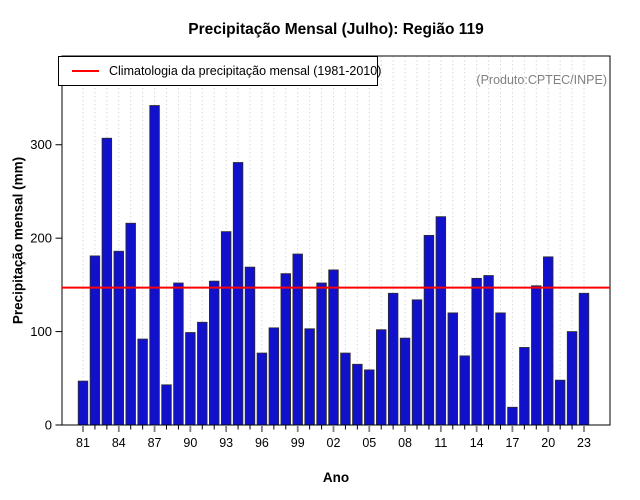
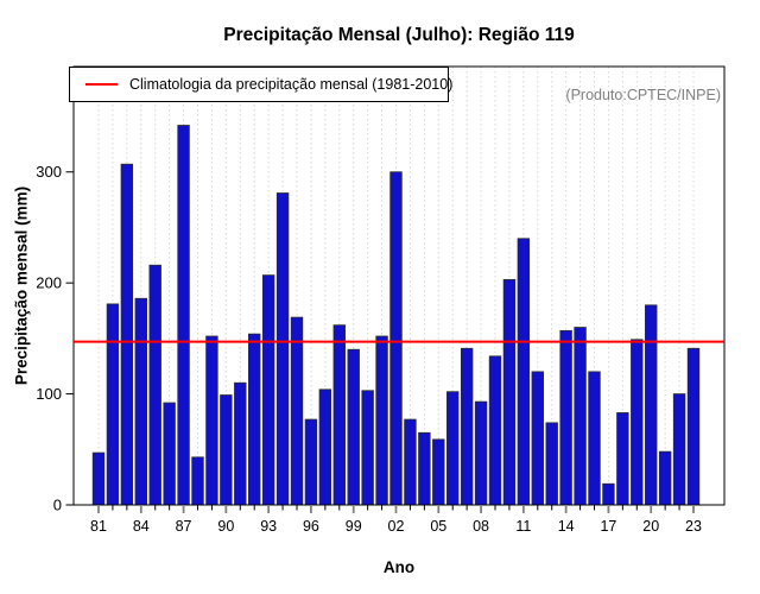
99: 180 -> 140
02: 170 -> 300
11: 220 -> 240
